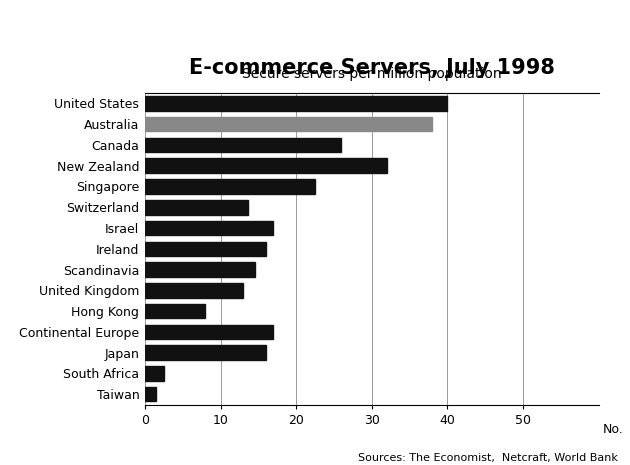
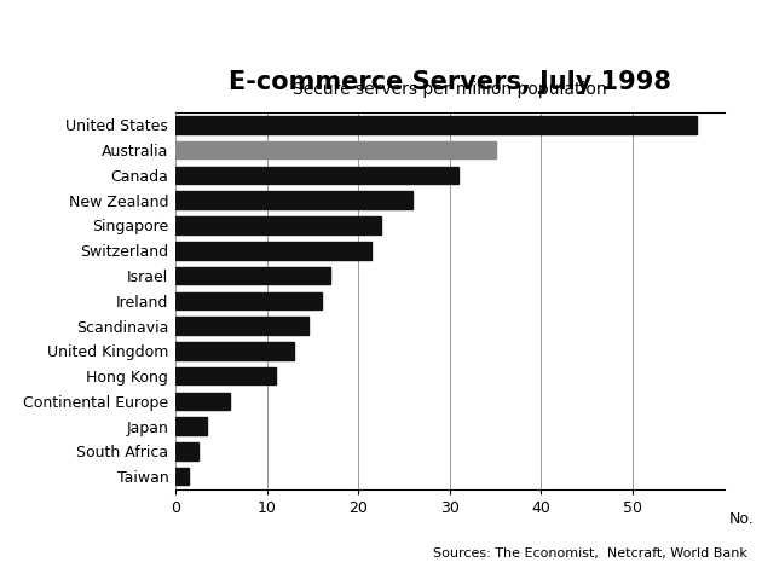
United States: 40.0 -> 57.0
Australia: 38.0 -> 35.0
Canada: 26.0 -> 31.0
New Zealand: 32.0 -> 26.0
Switzerland: 13.6 -> 21.5
Hong Kong: 8.0 -> 11.0
Continental Europe: 17.0 -> 6.0
Japan: 16.0 -> 3.5
